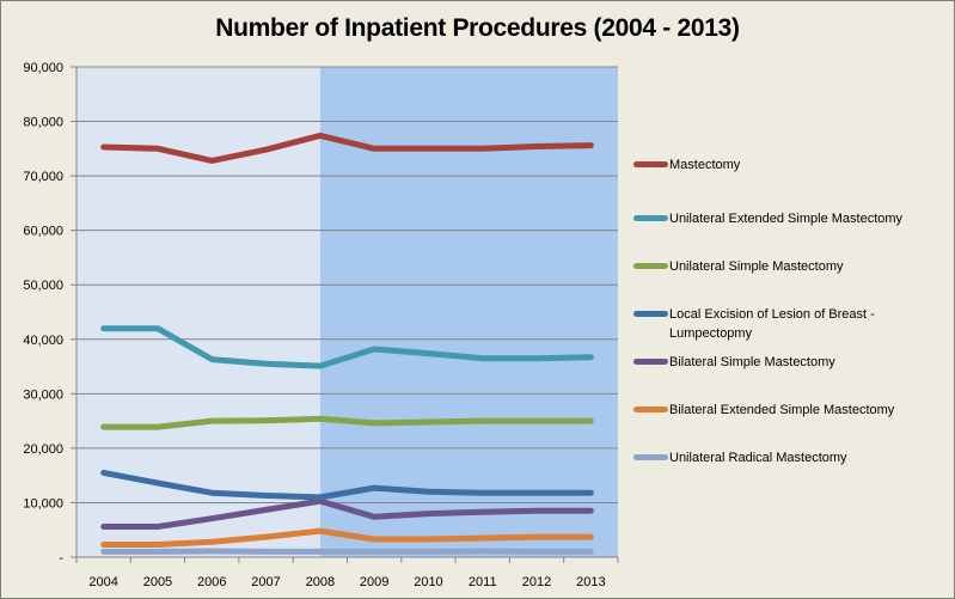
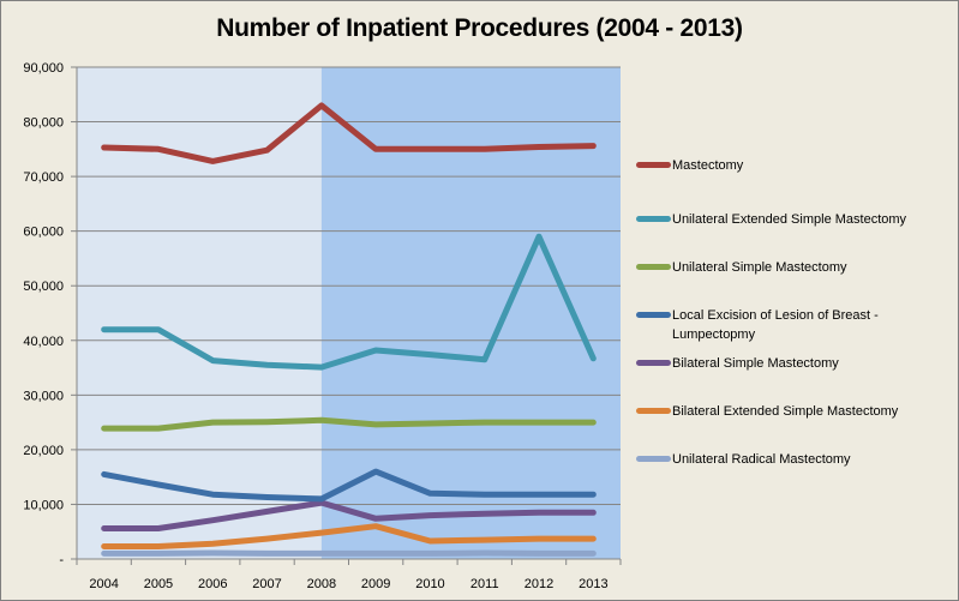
Mastectomy/2008: 77000 -> 83000
Local Excision of Lesion of Breast - Lumpectopmy/2009: 13000 -> 16000
Bilateral Extended Simple Mastectomy/2009: 3000 -> 6000
Unilateral Extended Simple Mastectomy/2012: 36000 -> 59000
